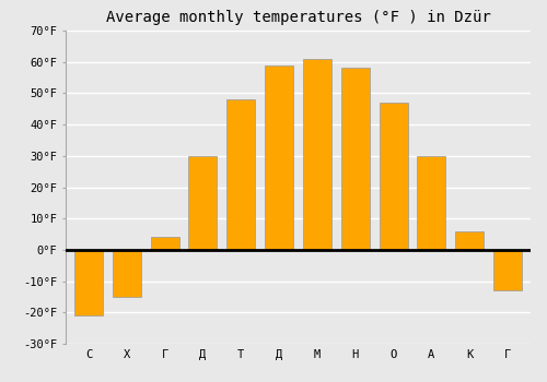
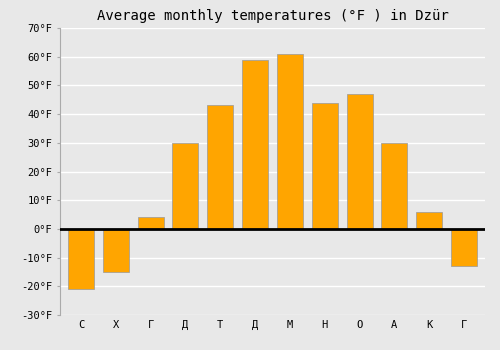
Т: 48°F -> 43°F
Н: 58°F -> 44°F
